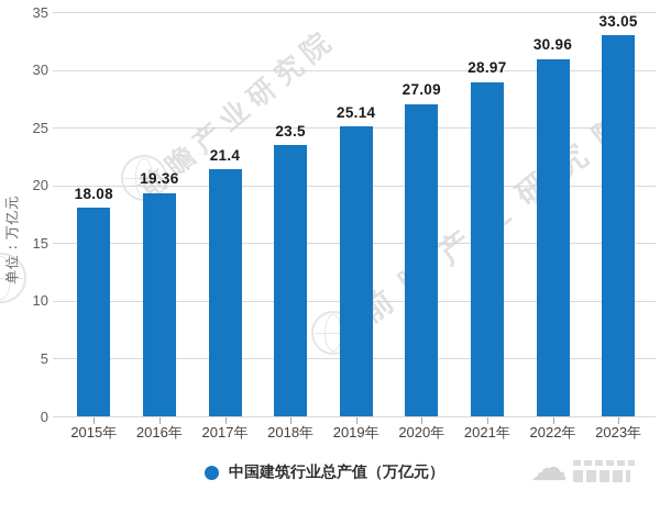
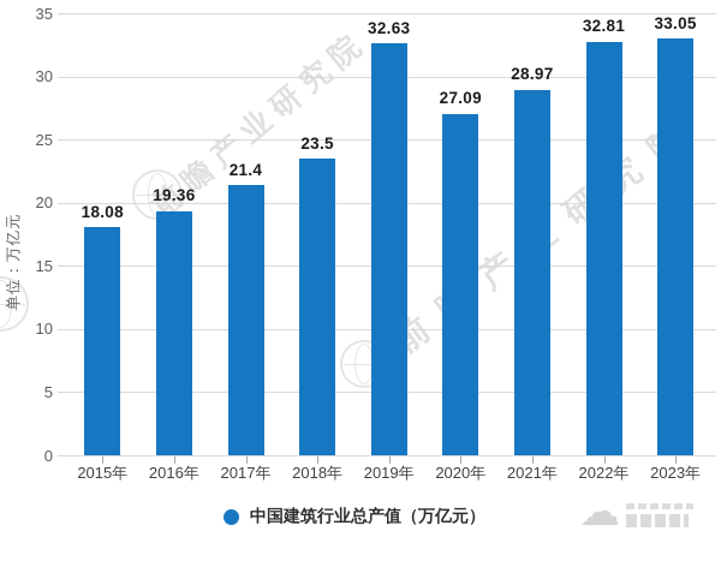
2019年: 25.14 -> 32.63
2022年: 30.96 -> 32.81
